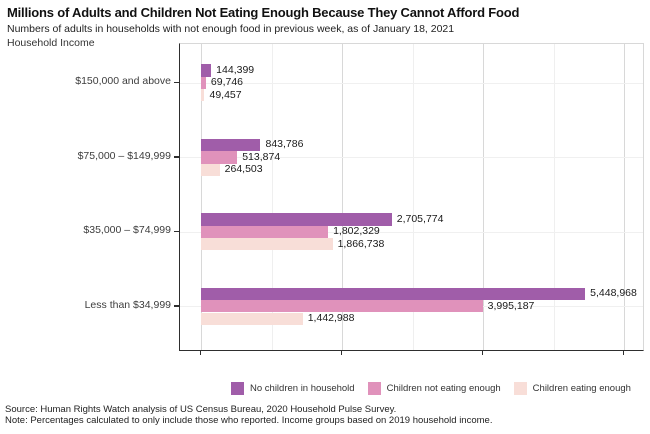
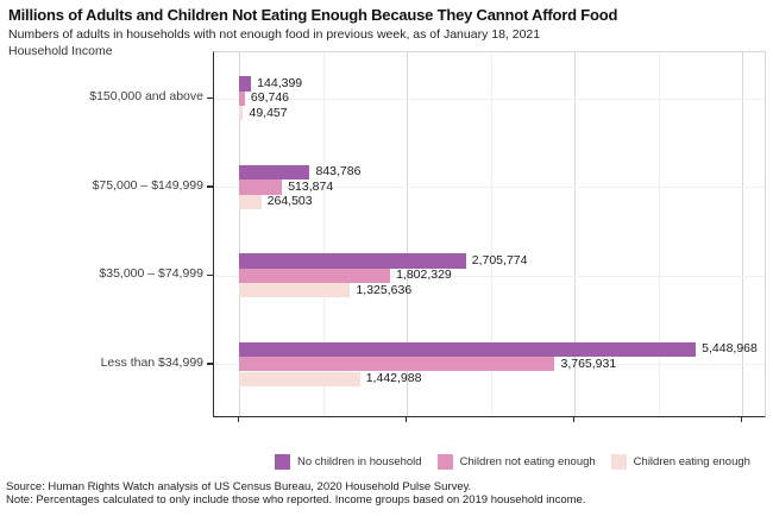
Children eating enough/$35,000 – $74,999: 1,866,738 -> 1,325,636
Children not eating enough/Less than $34,999: 3,995,187 -> 3,765,931
